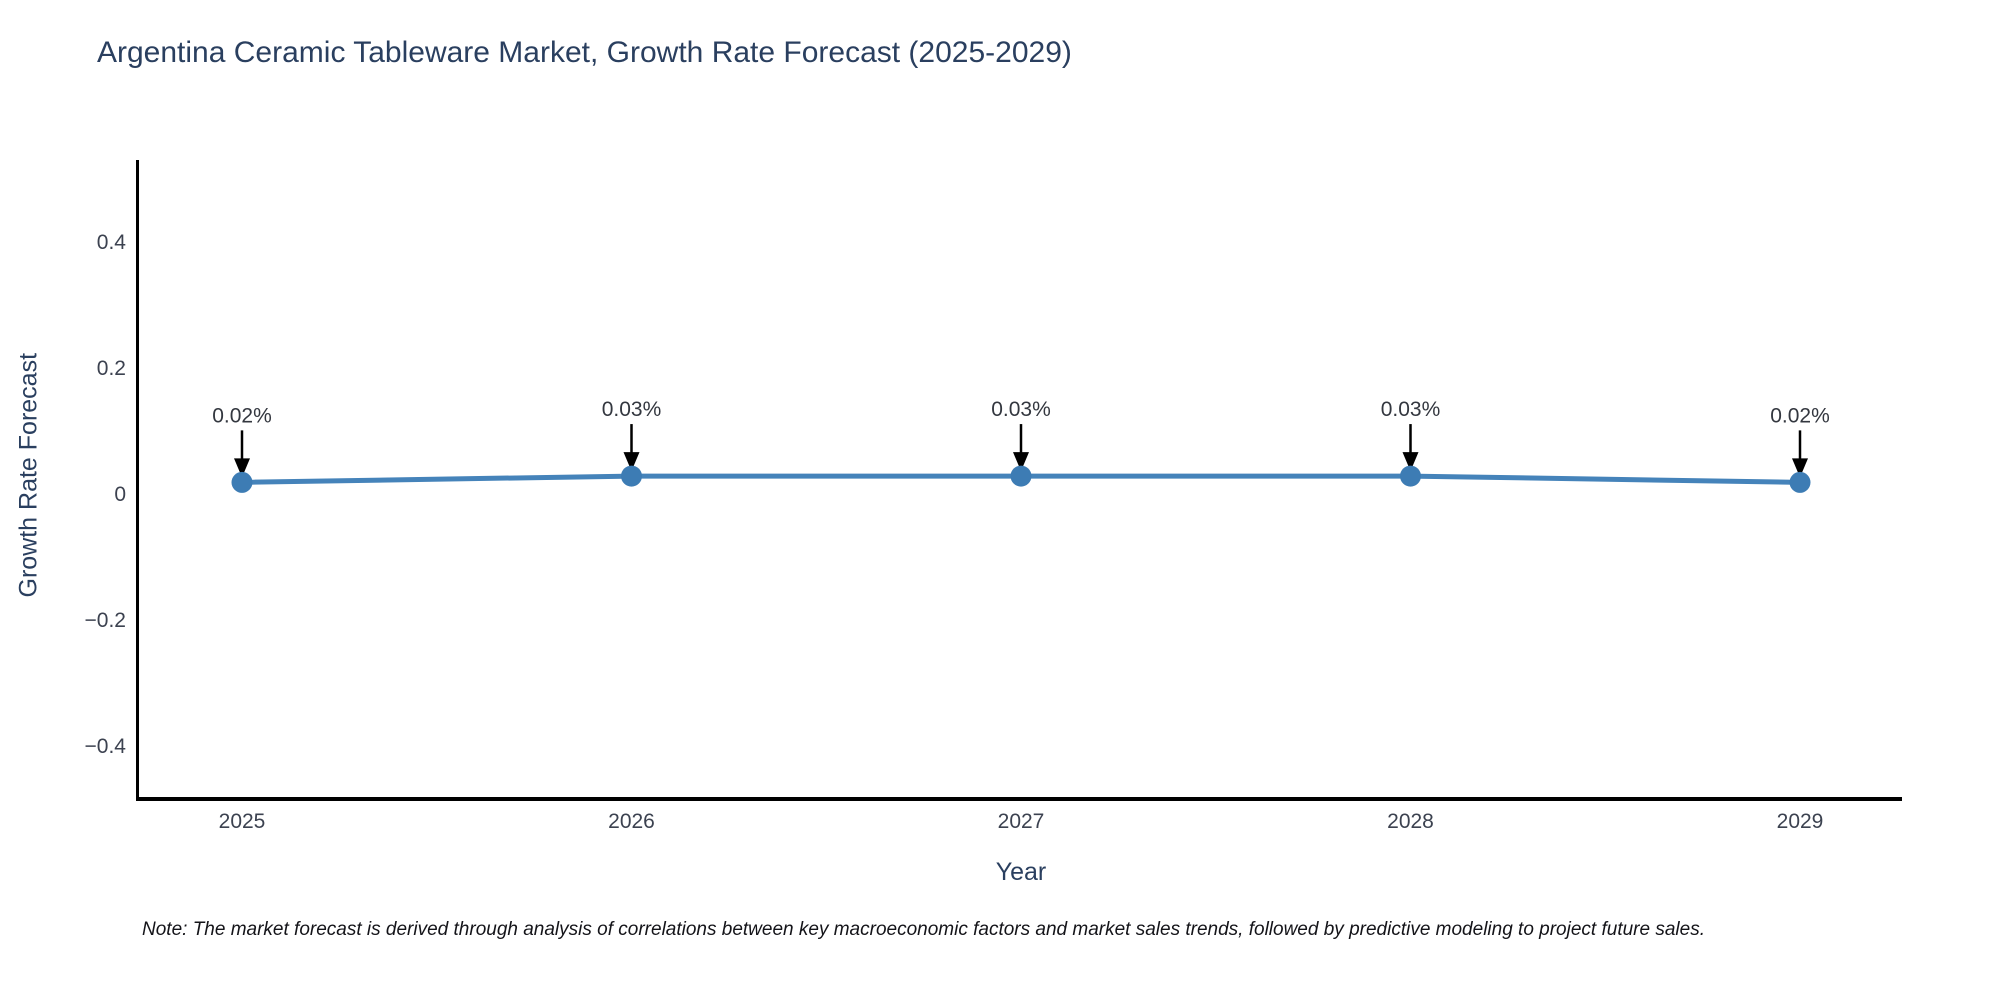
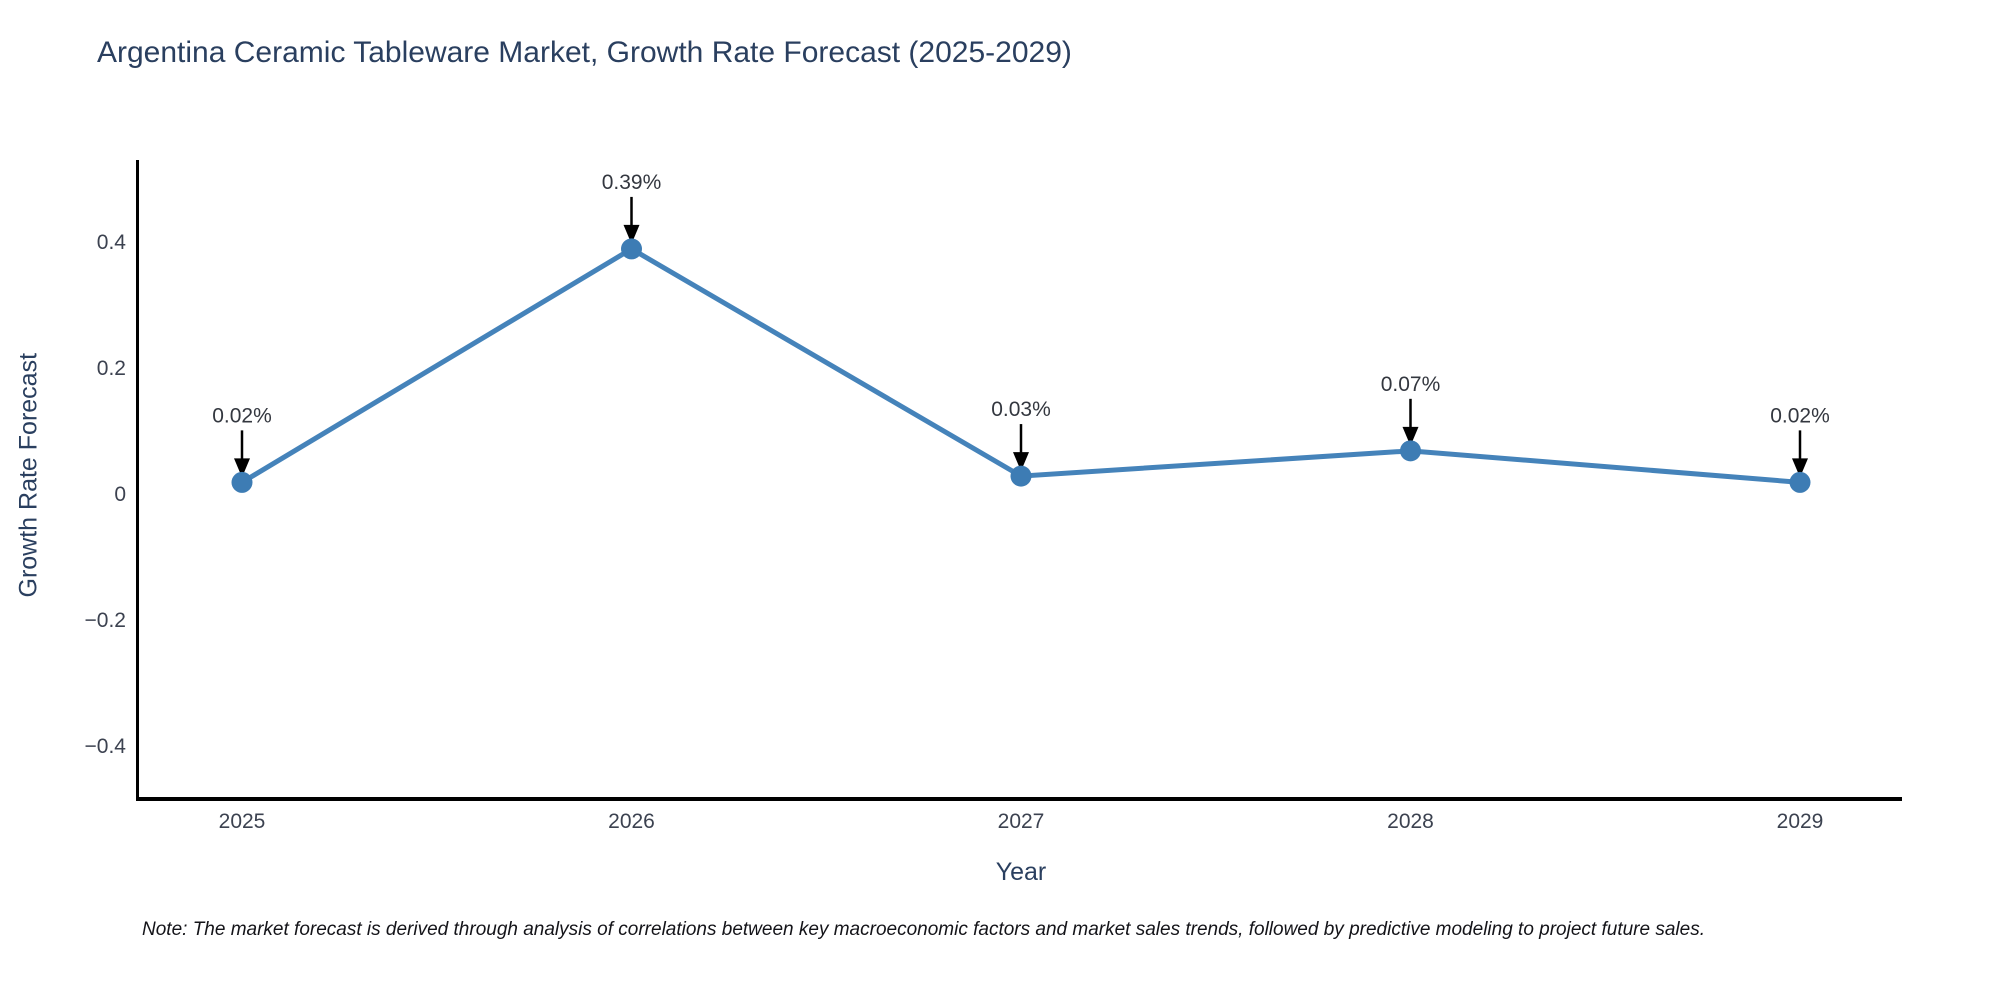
2026: 0.03% -> 0.39%
2028: 0.03% -> 0.07%
